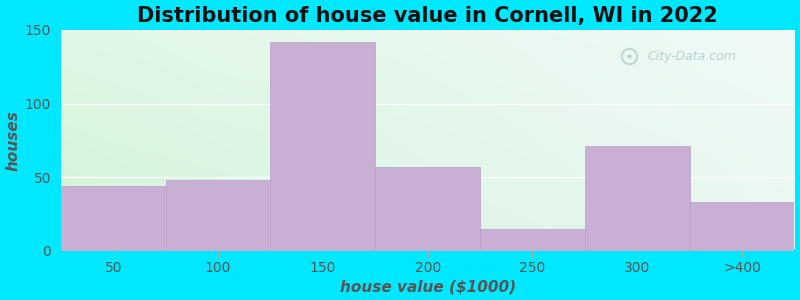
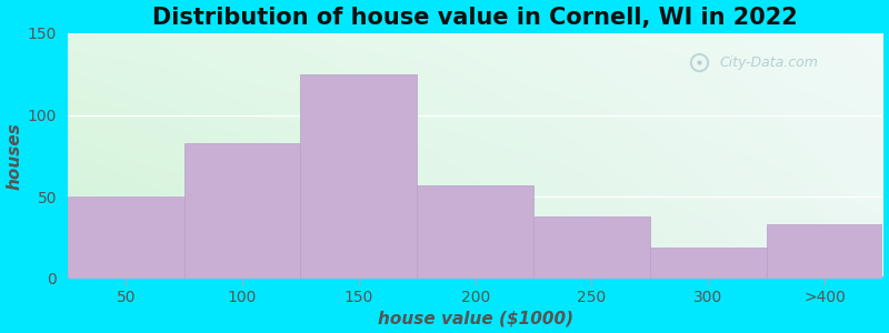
50: 44 -> 50
100: 48 -> 83
150: 142 -> 125
250: 15 -> 38
300: 71 -> 19
